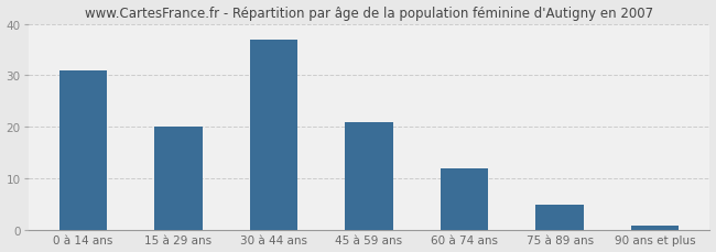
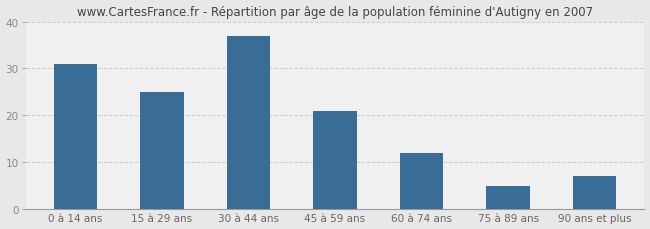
15 à 29 ans: 20 -> 25
90 ans et plus: 1 -> 7
